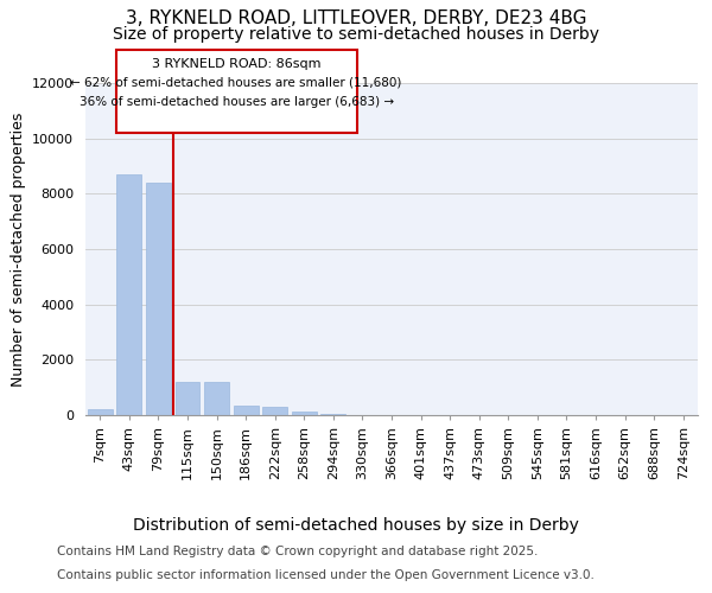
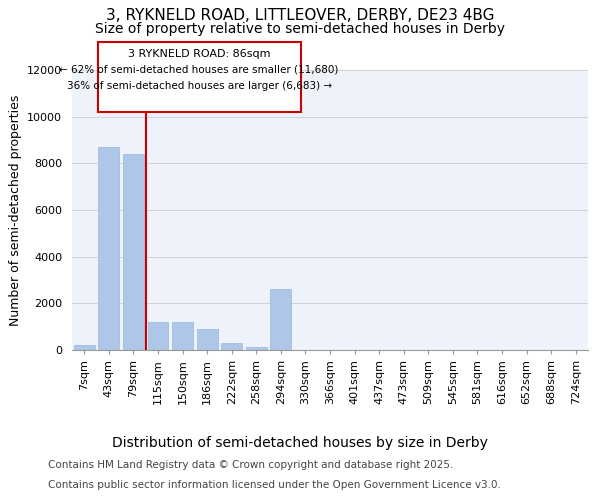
186sqm: 330 -> 900
294sqm: 40 -> 2600
